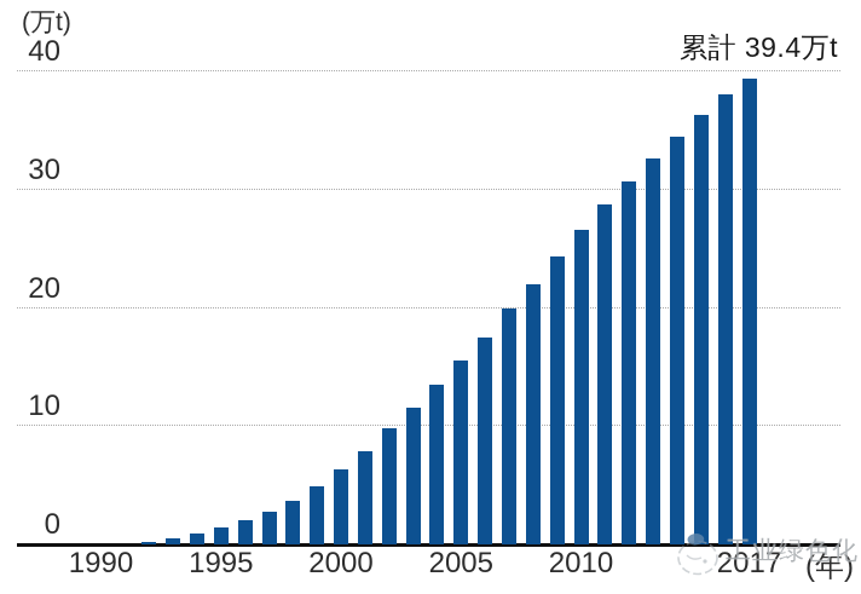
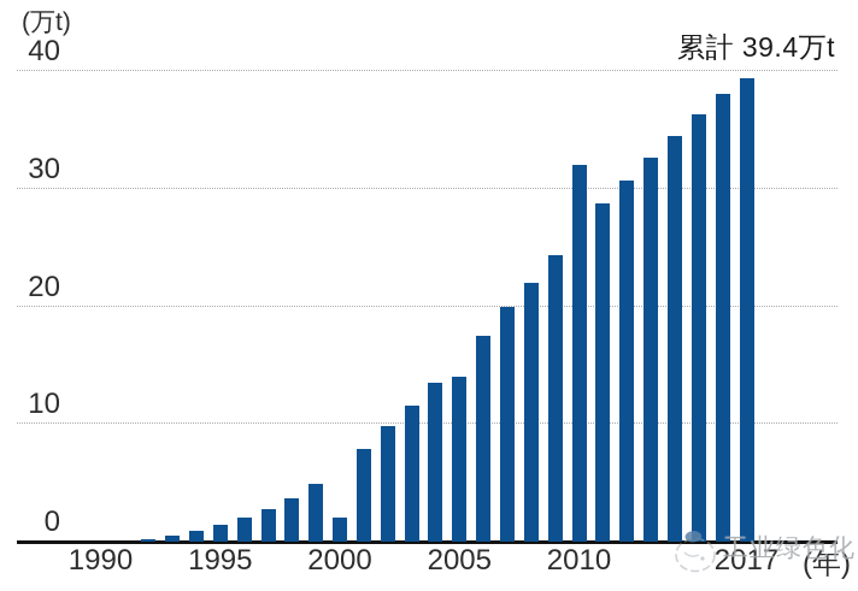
2000: 6 -> 2
2005: 16 -> 14
2010: 27 -> 32
